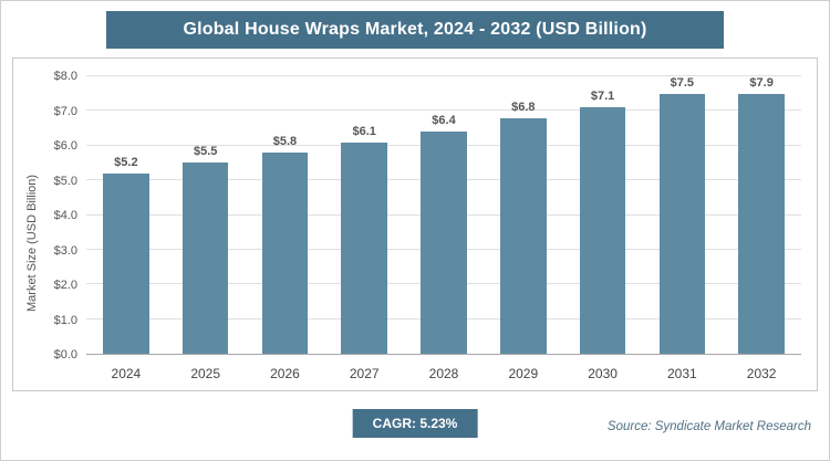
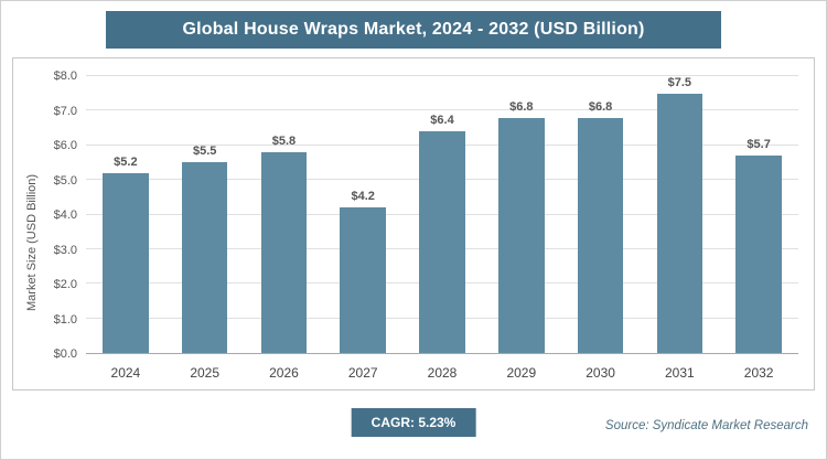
2027: $6.1 -> $4.2
2030: $7.1 -> $6.8
2032: $7.9 -> $5.7
